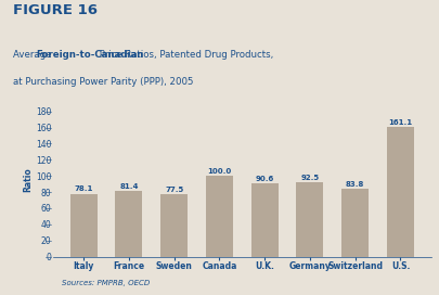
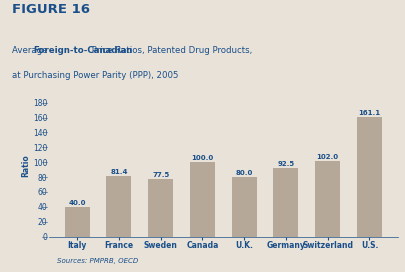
Italy: 78 -> 40
U.K.: 91 -> 80
Switzerland: 84 -> 102
